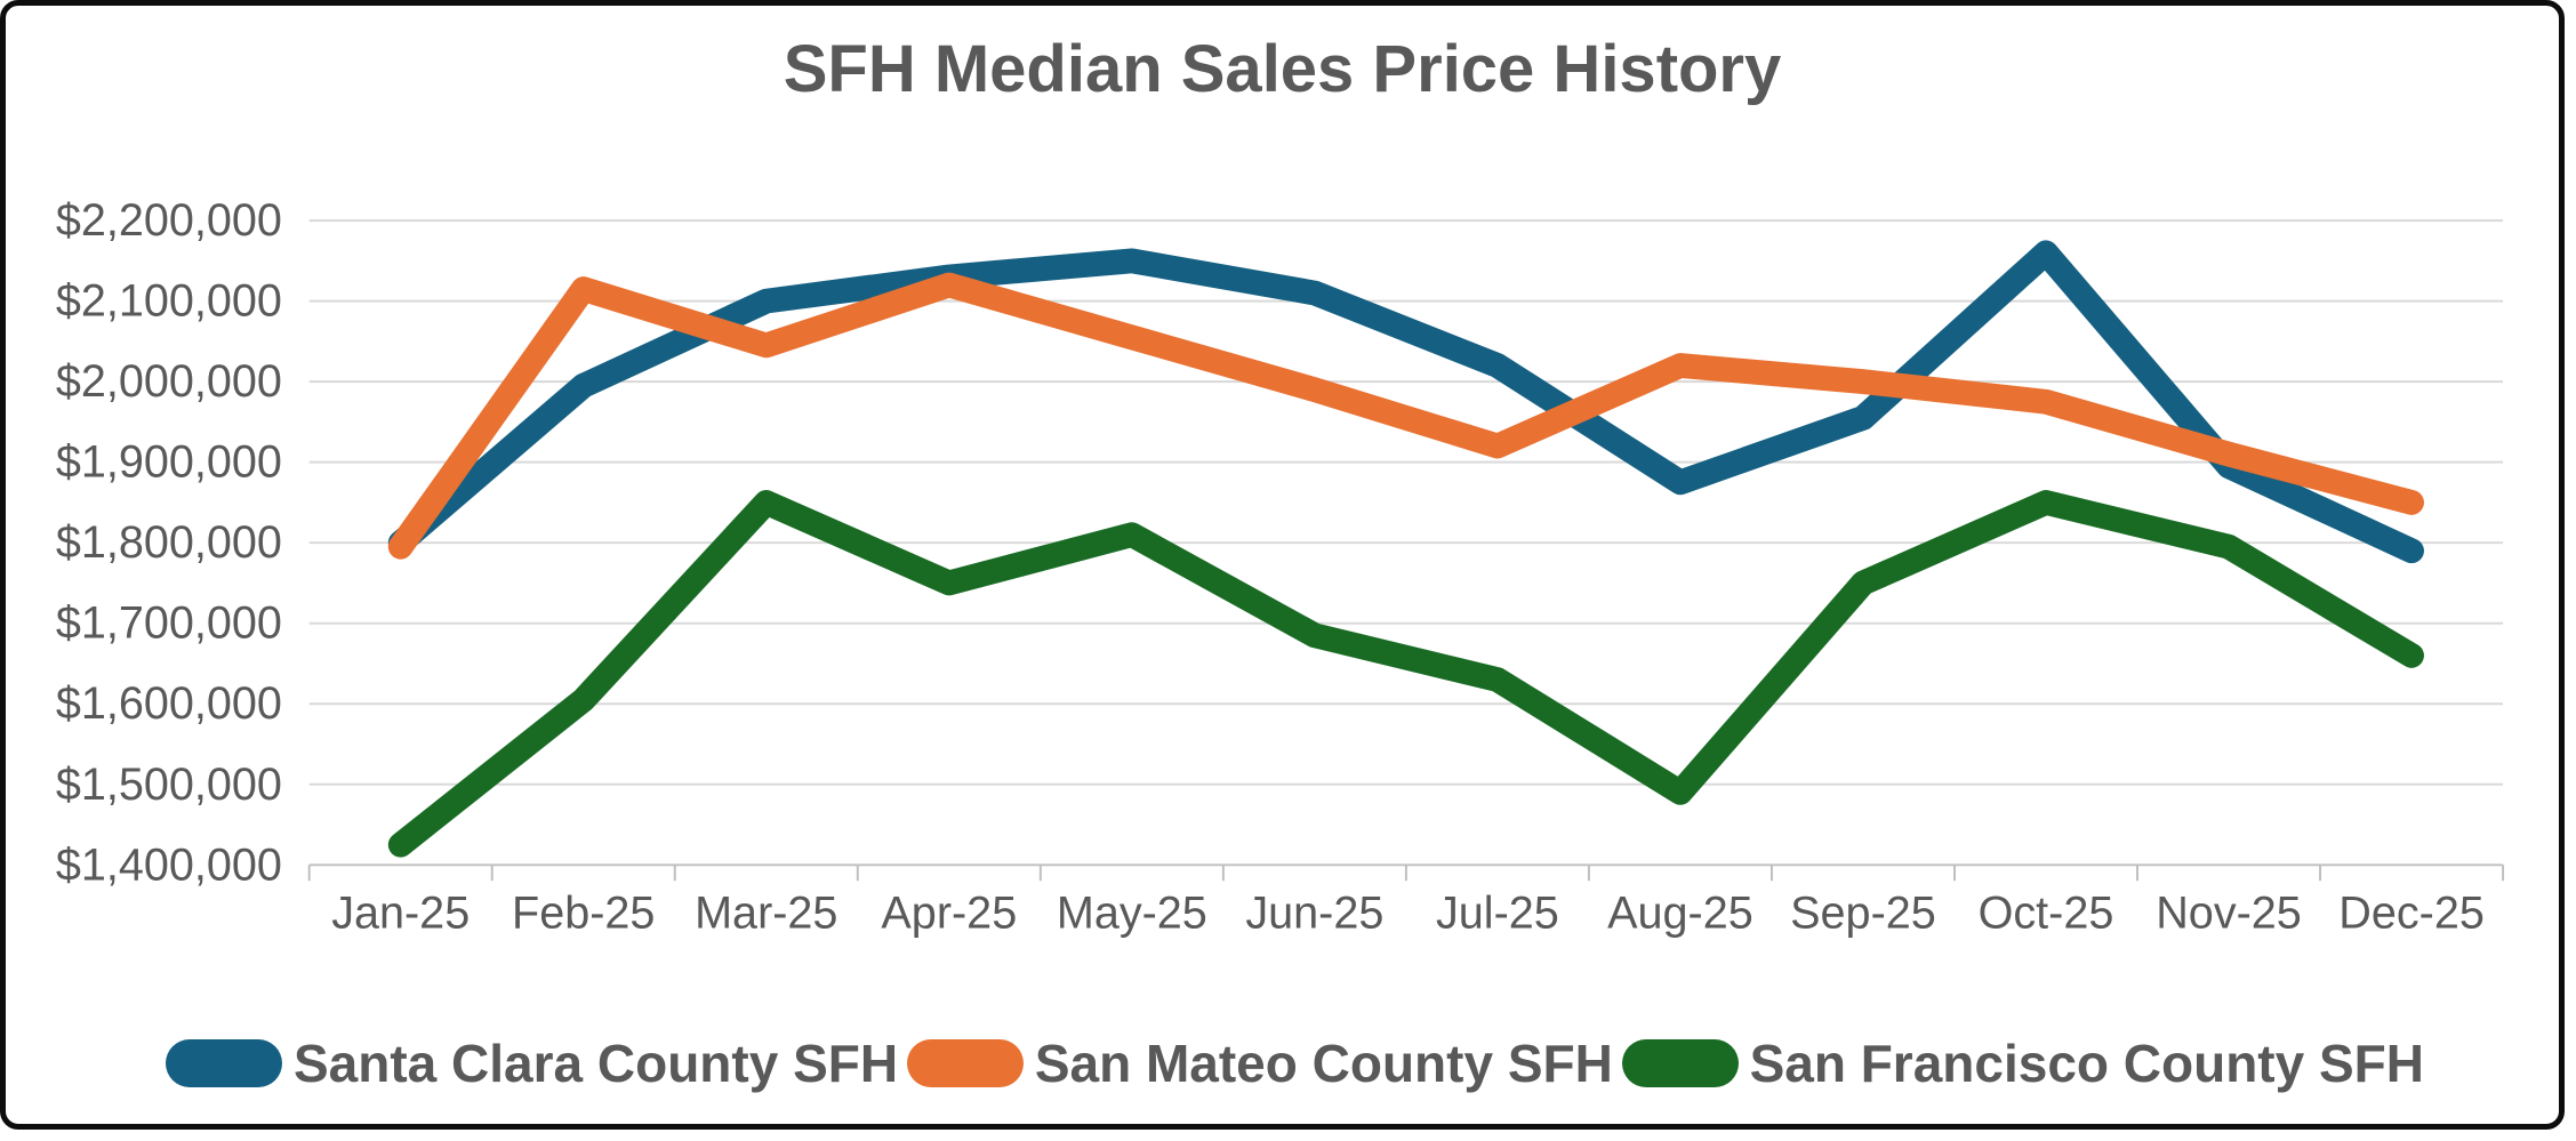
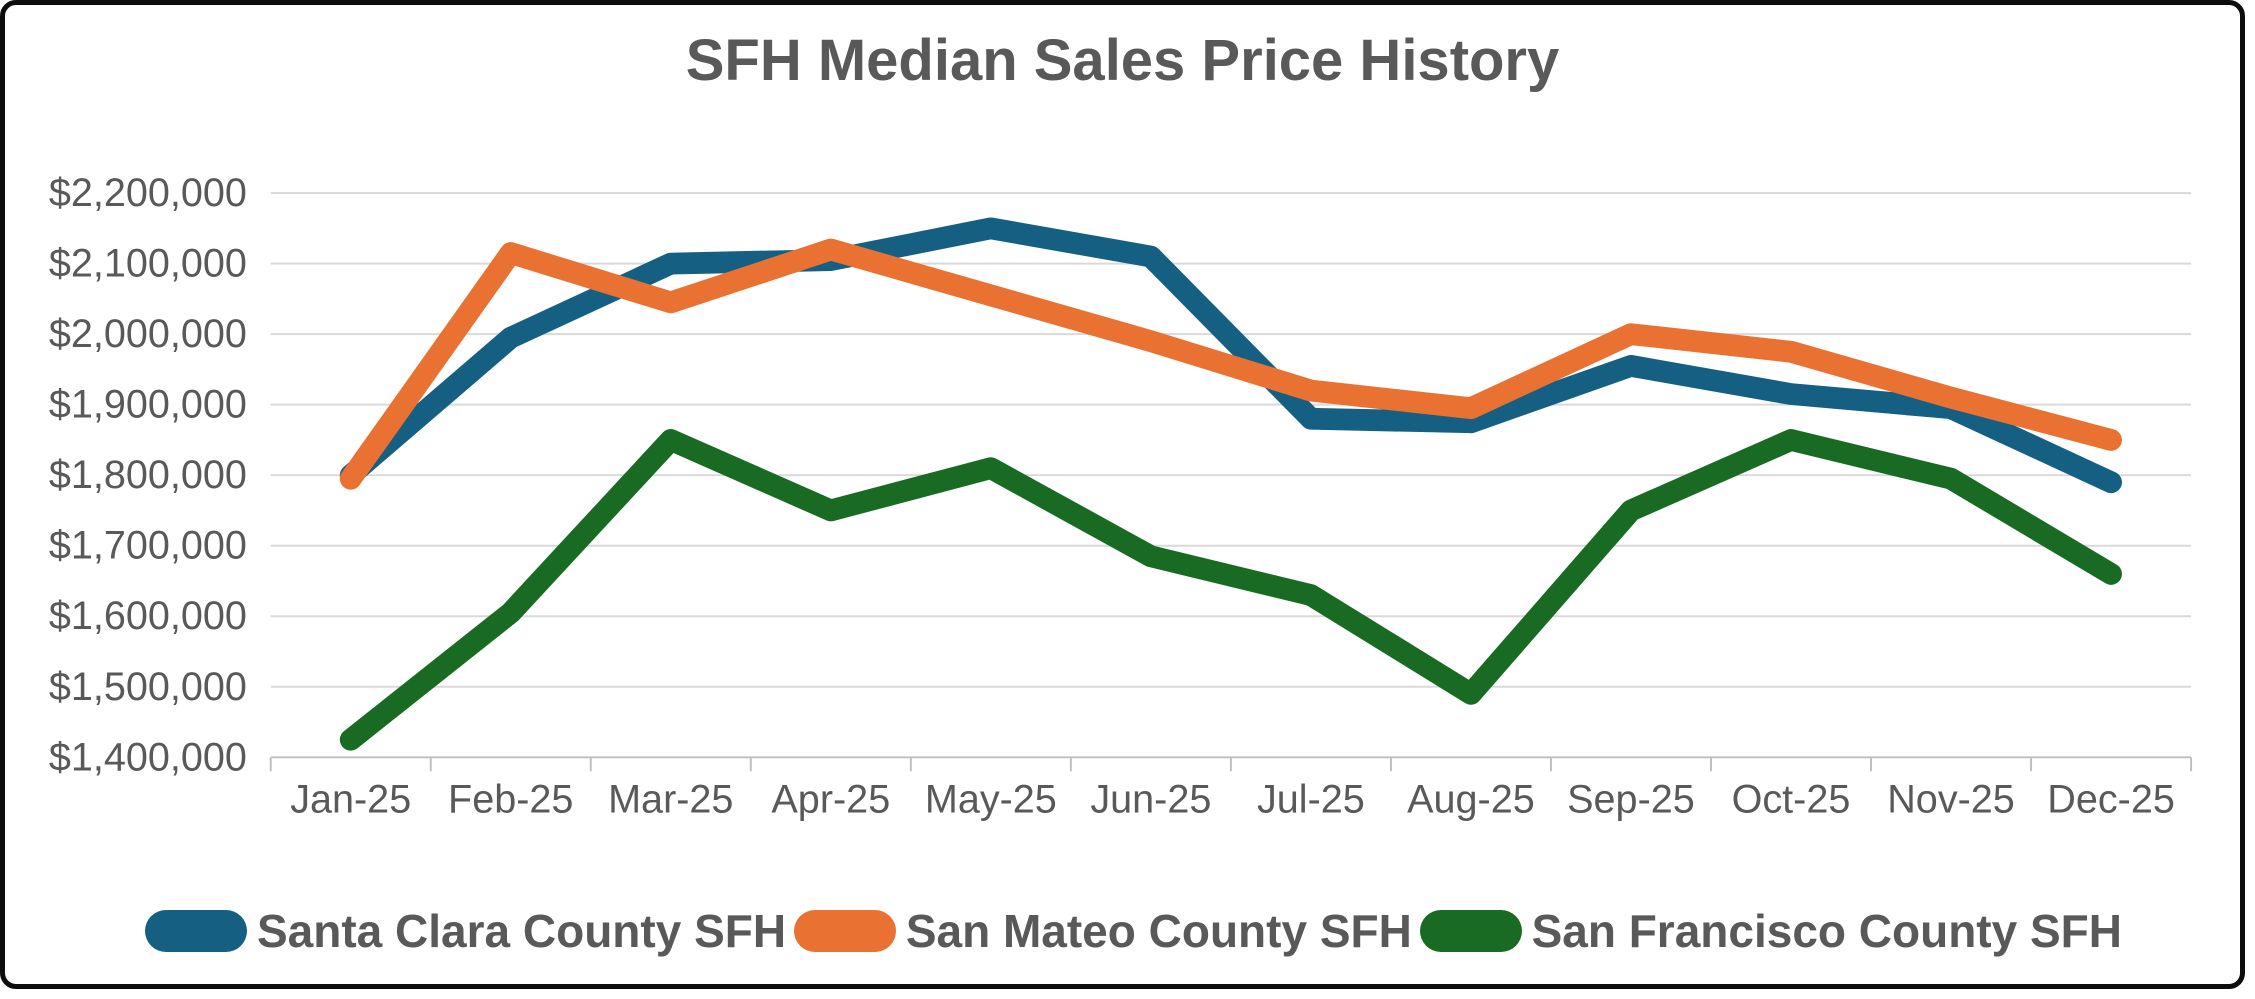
Santa Clara County SFH/Apr-25: $2130000 -> $2100000
Santa Clara County SFH/Jul-25: $2020000 -> $1880000
San Mateo County SFH/Aug-25: $2020000 -> $1900000
Santa Clara County SFH/Oct-25: $2160000 -> $1920000
